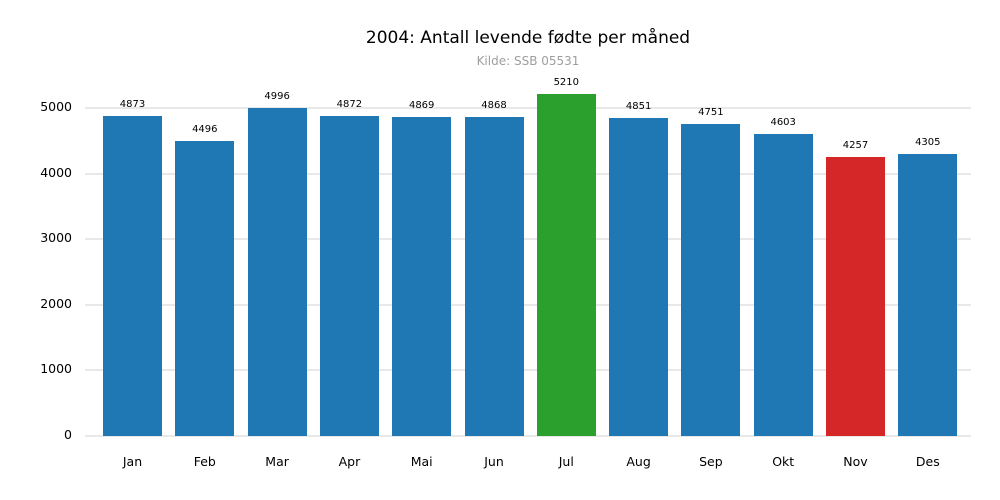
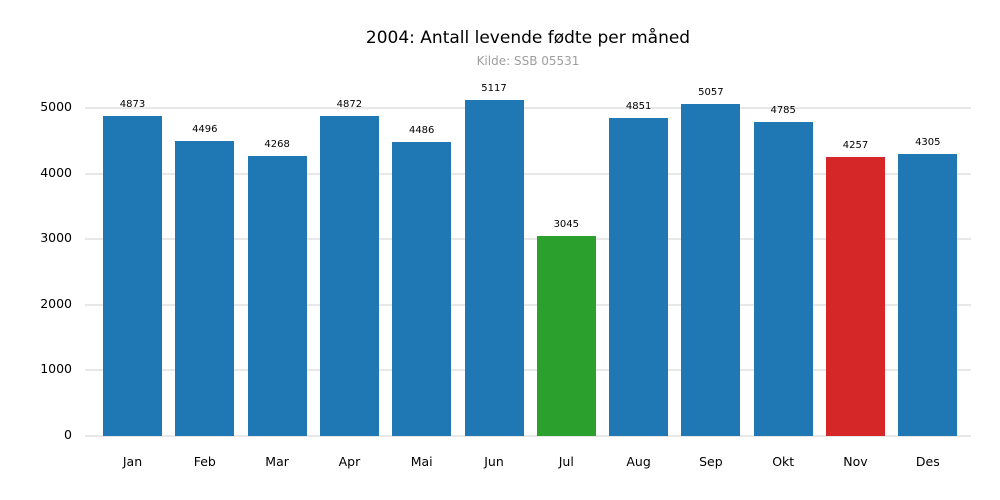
Mar: 4996 -> 4268
Mai: 4869 -> 4486
Jun: 4868 -> 5117
Jul: 5210 -> 3045
Sep: 4751 -> 5057
Okt: 4603 -> 4785
